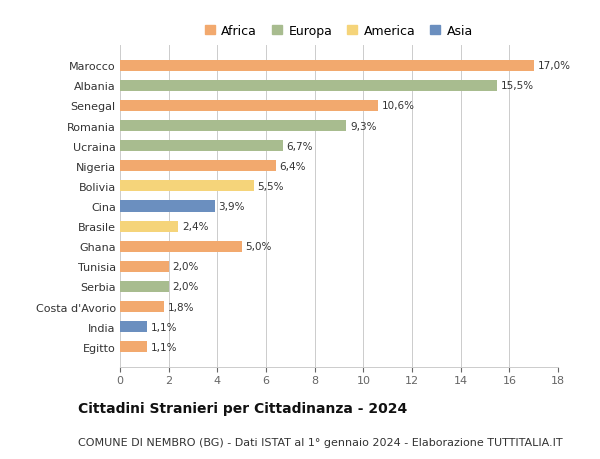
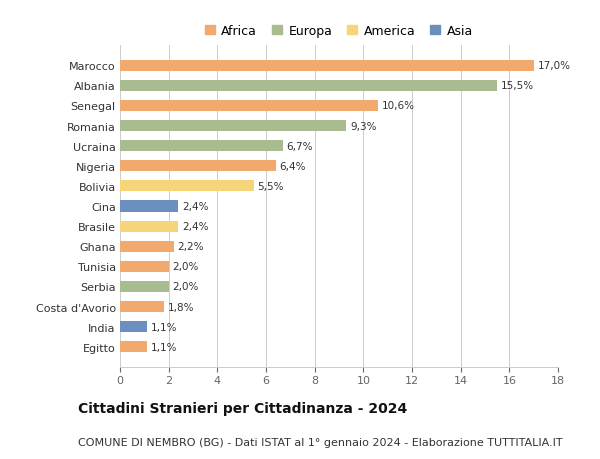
Cina: 3,9% -> 2,4%
Ghana: 5,0% -> 2,2%
